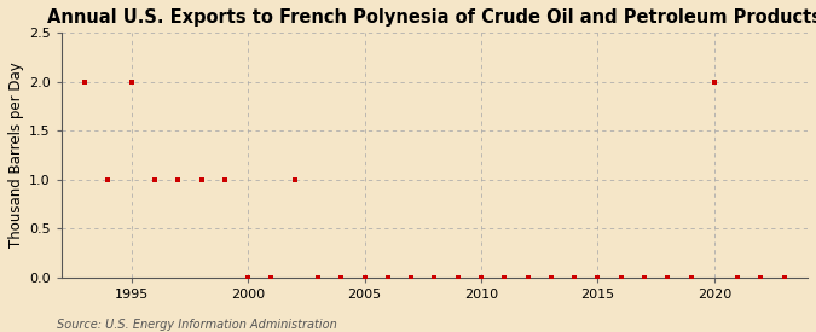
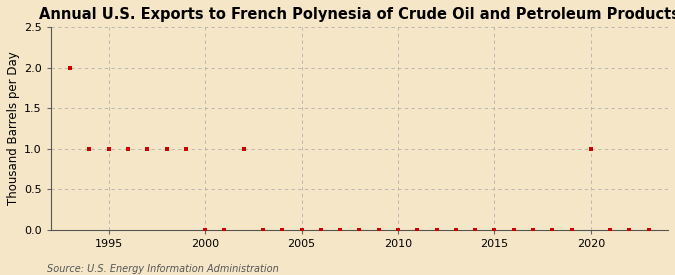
1995: 2 -> 1
2020: 2 -> 1
